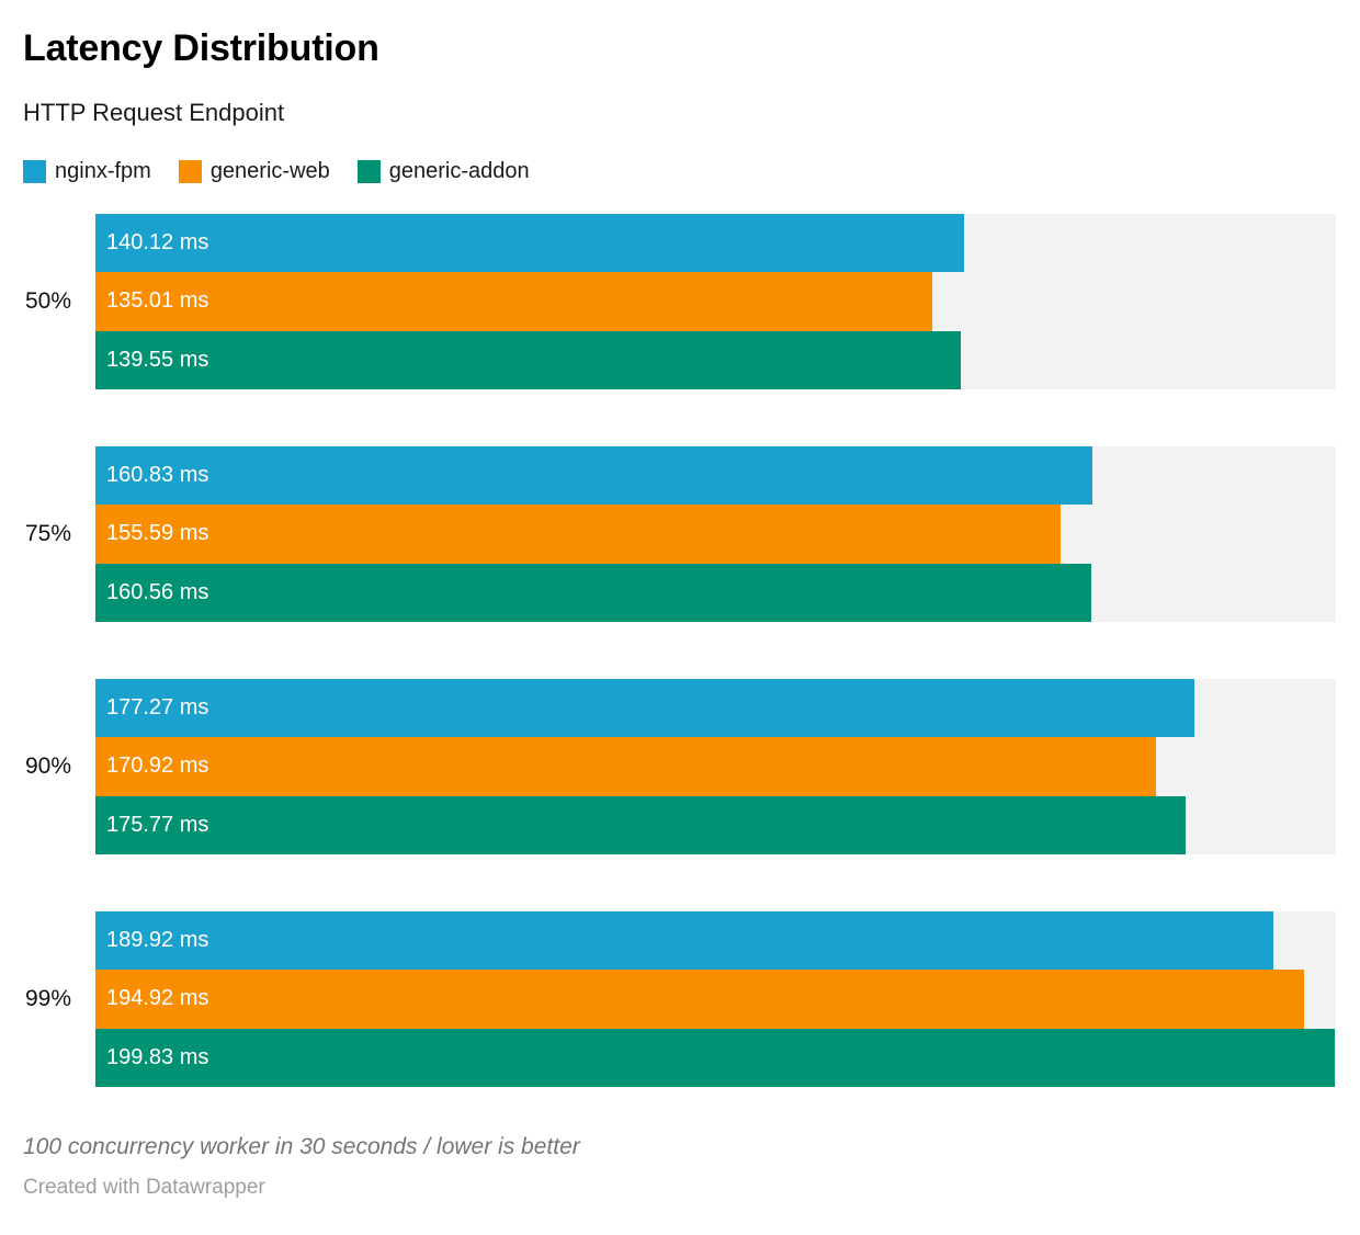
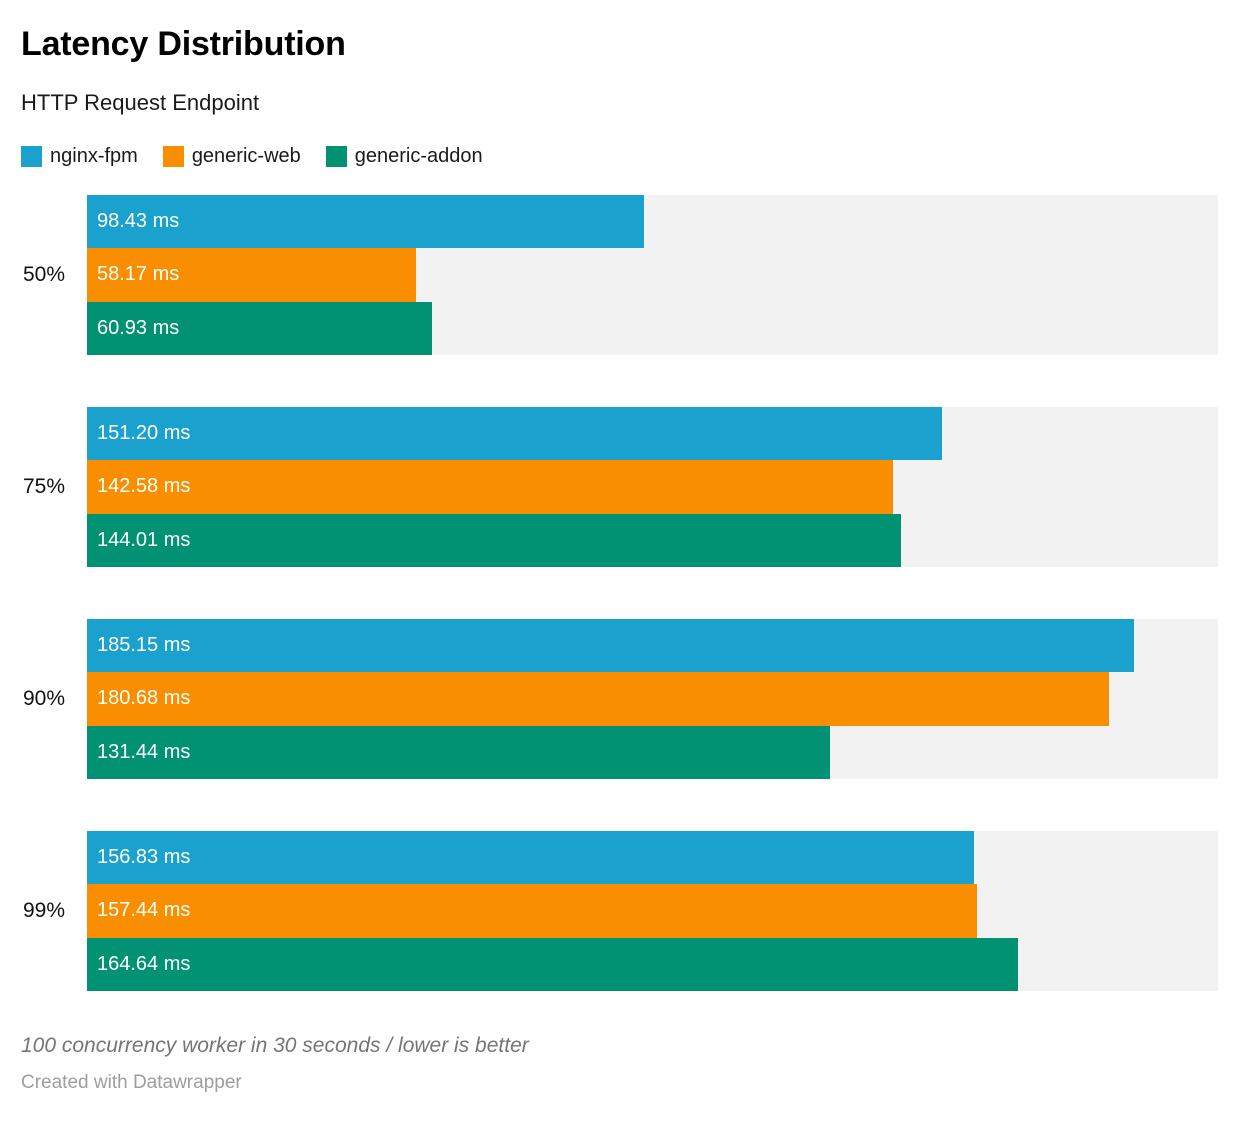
nginx-fpm/50%: 140.12 -> 98.43
generic-web/50%: 135.01 -> 58.17
generic-addon/50%: 139.55 -> 60.93
nginx-fpm/75%: 160.83 -> 151.20
generic-web/75%: 155.59 -> 142.58
generic-addon/75%: 160.56 -> 144.01
nginx-fpm/90%: 177.27 -> 185.15
generic-web/90%: 170.92 -> 180.68
generic-addon/90%: 175.77 -> 131.44
nginx-fpm/99%: 189.92 -> 156.83
generic-web/99%: 194.92 -> 157.44
generic-addon/99%: 199.83 -> 164.64
